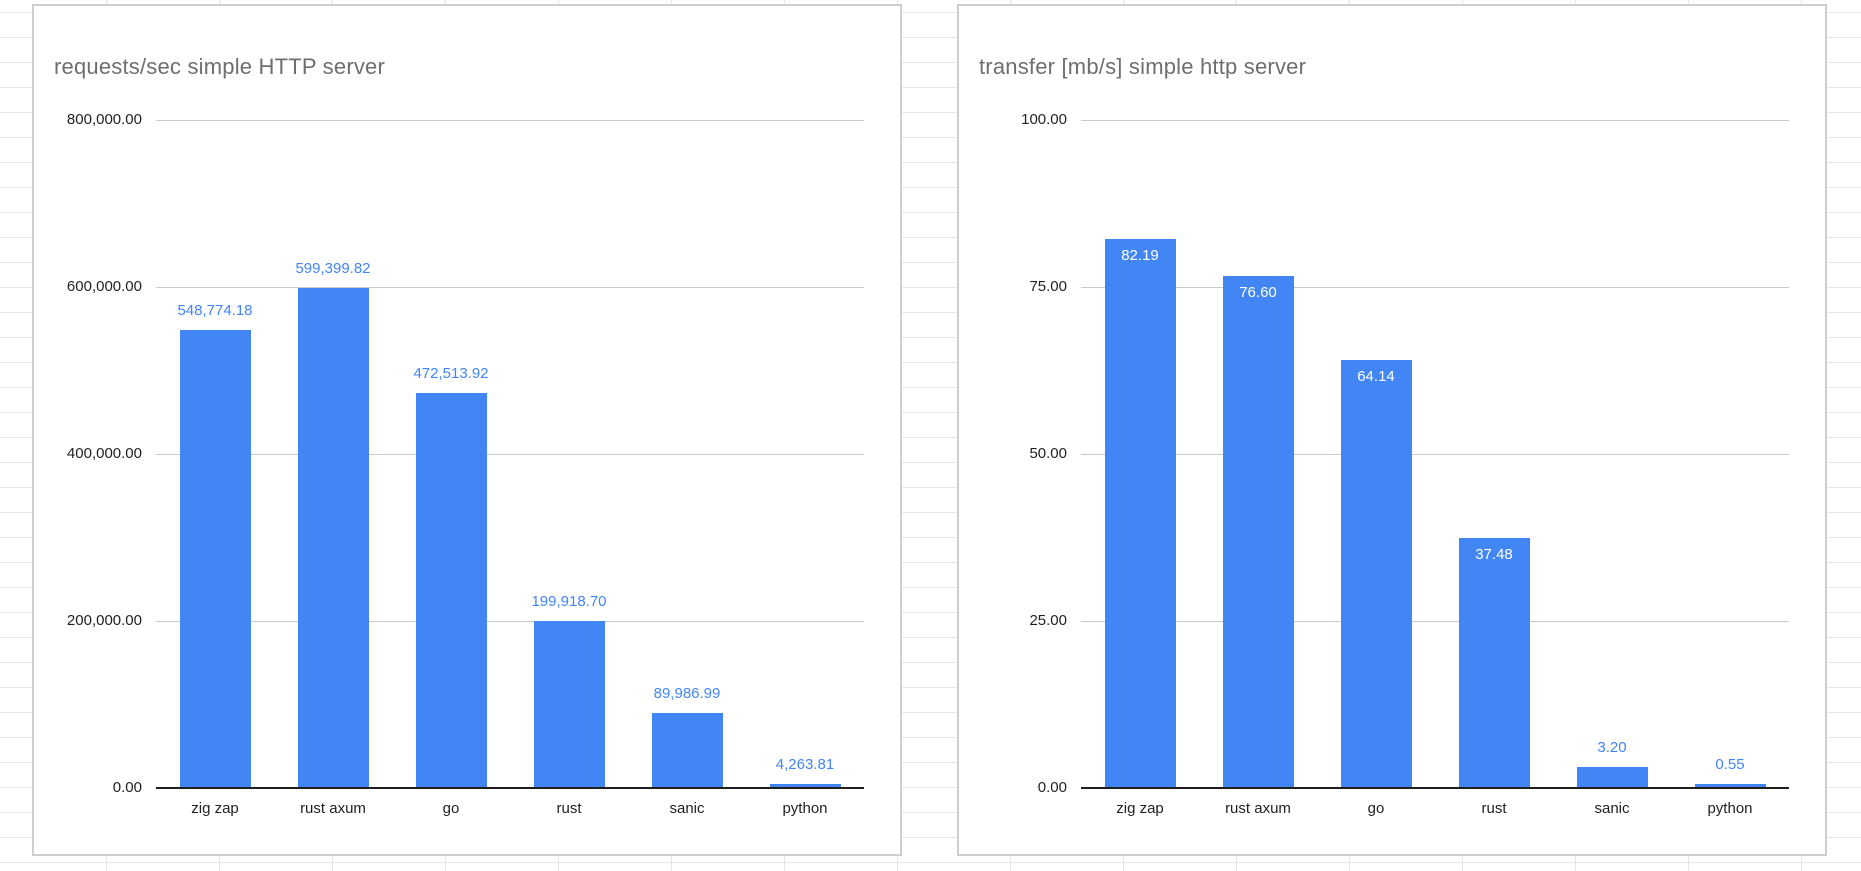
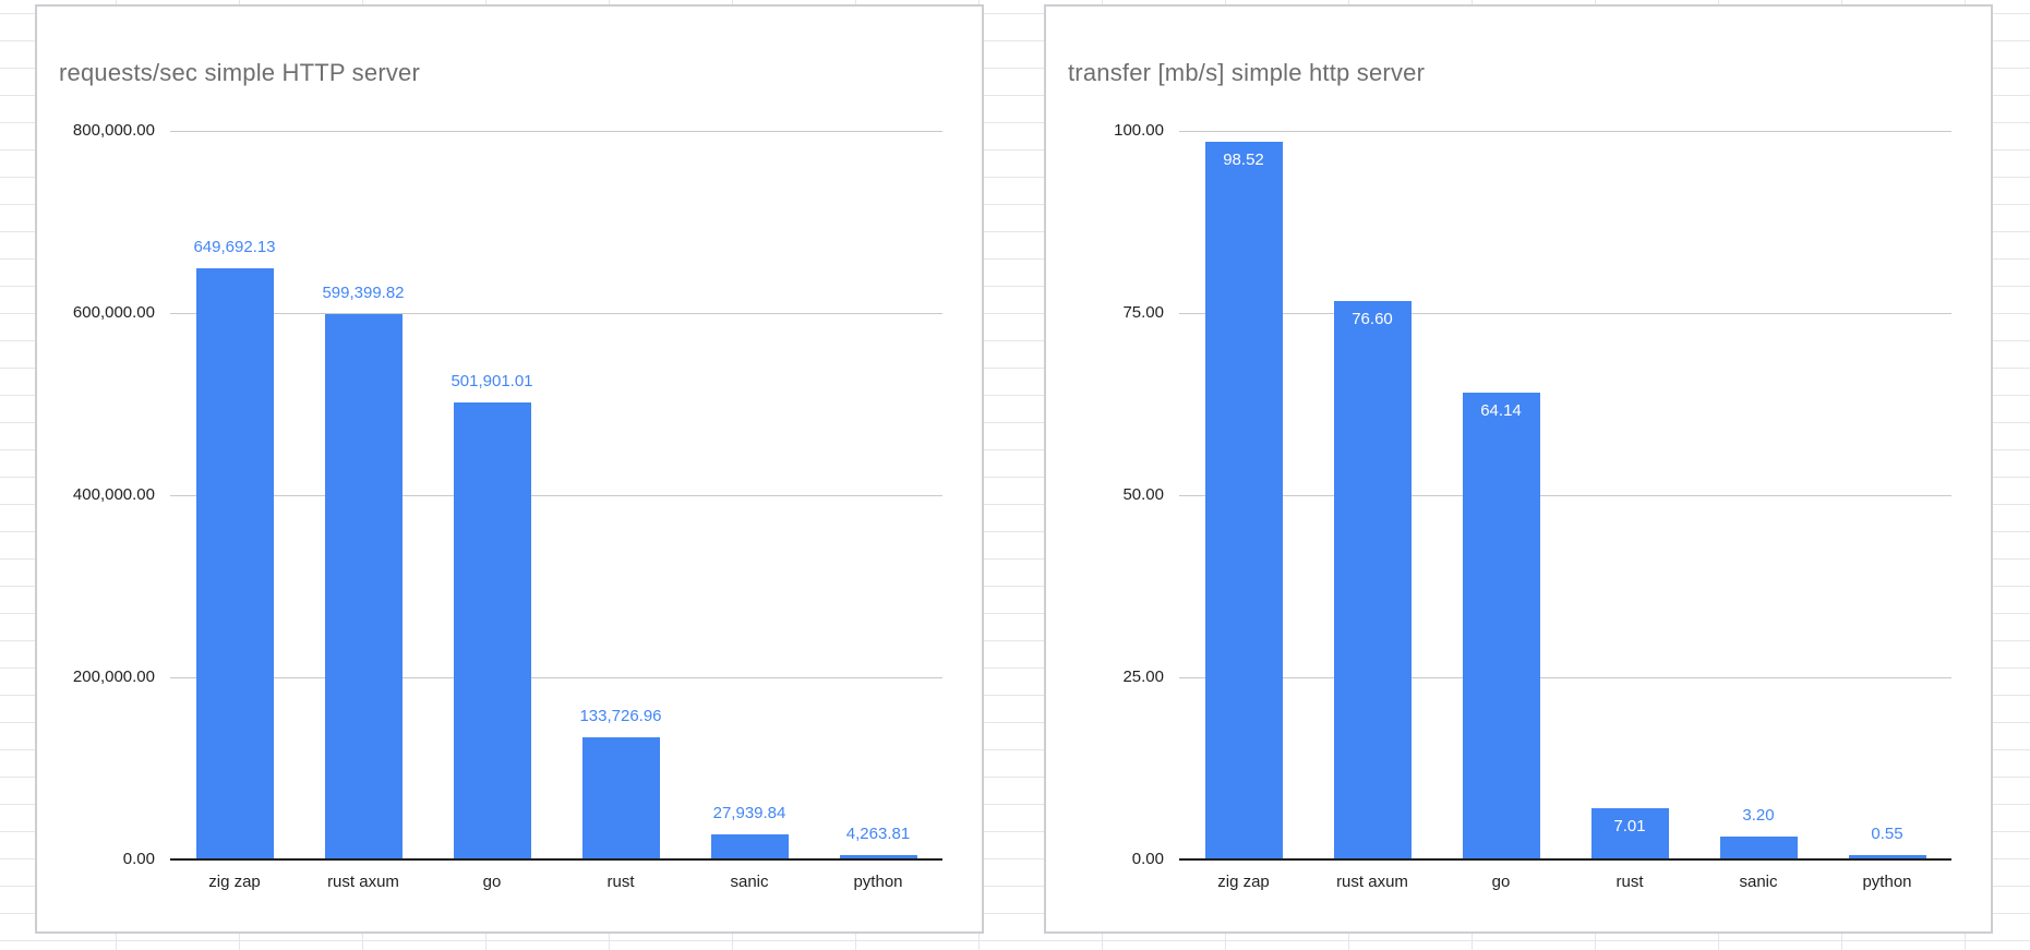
requests/sec simple HTTP server/zig zap: 548,774.18 -> 649,692.13
requests/sec simple HTTP server/go: 472,513.92 -> 501,901.01
requests/sec simple HTTP server/rust: 199,918.70 -> 133,726.96
requests/sec simple HTTP server/sanic: 89,986.99 -> 27,939.84
transfer [mb/s] simple http server/zig zap: 82.19 -> 98.52
transfer [mb/s] simple http server/rust: 37.48 -> 7.01
